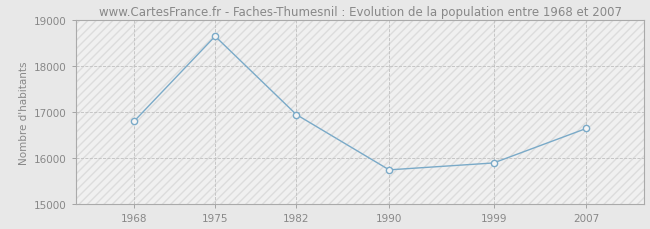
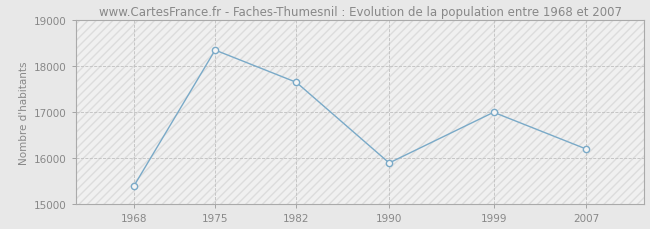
1968: 16800 -> 15400
1975: 18650 -> 18350
1982: 16950 -> 17650
1990: 15750 -> 15900
1999: 15900 -> 17000
2007: 16650 -> 16200
